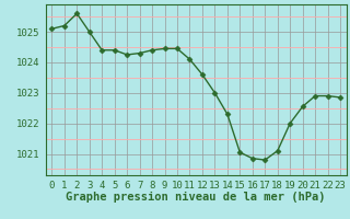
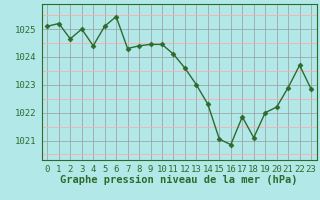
2: 1025.60 -> 1024.65
5: 1024.40 -> 1025.10
6: 1024.25 -> 1025.45
17: 1020.80 -> 1021.85
20: 1022.55 -> 1022.20
22: 1022.90 -> 1023.70
